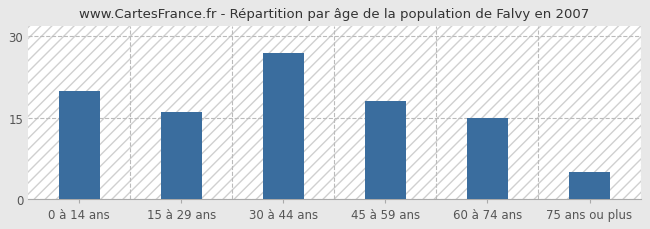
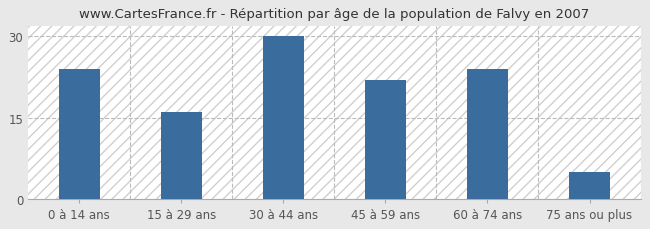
0 à 14 ans: 20 -> 24
30 à 44 ans: 27 -> 30
45 à 59 ans: 18 -> 22
60 à 74 ans: 15 -> 24
